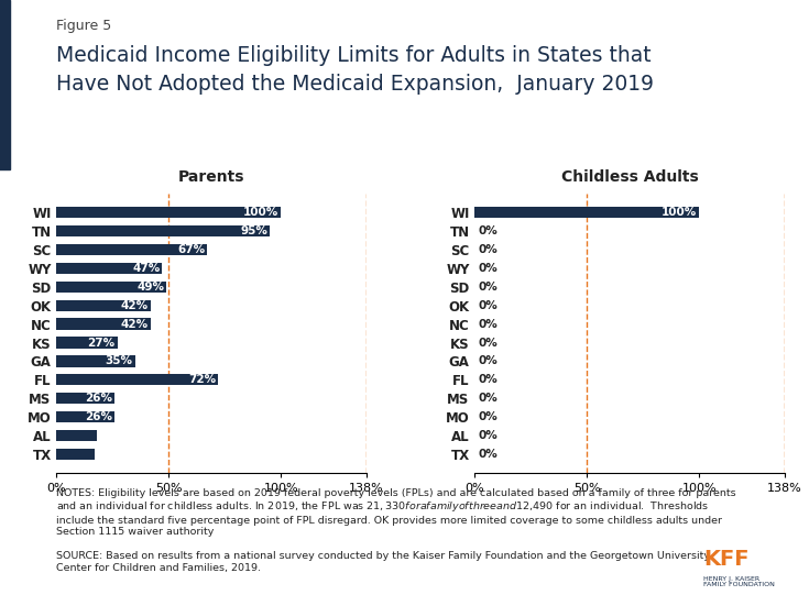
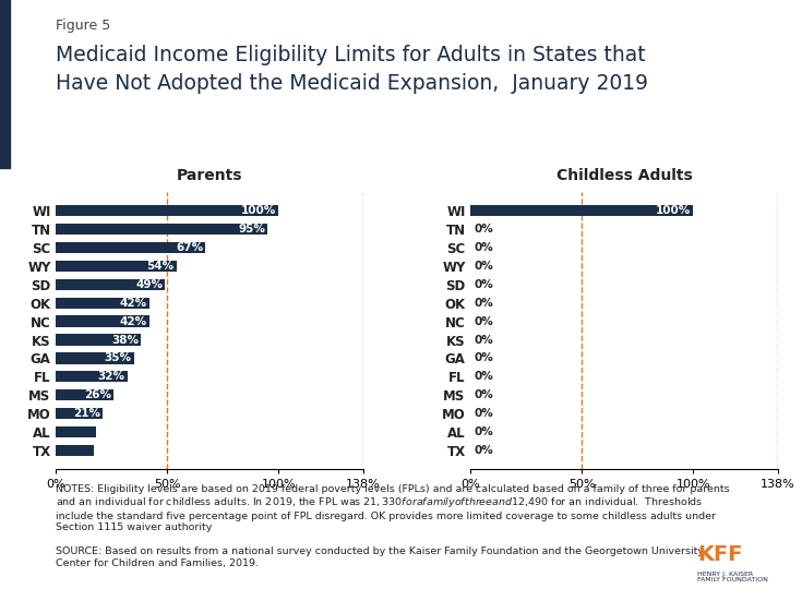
Parents/WY: 47% -> 54%
Parents/KS: 27% -> 38%
Parents/FL: 72% -> 32%
Parents/MO: 26% -> 21%
